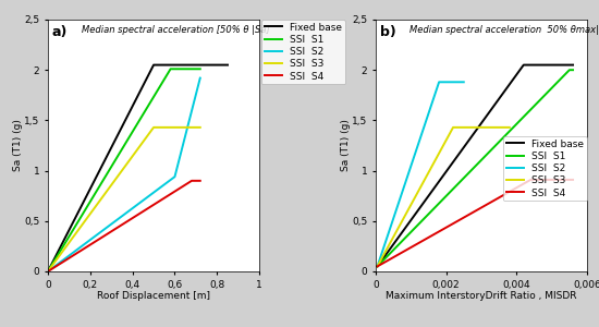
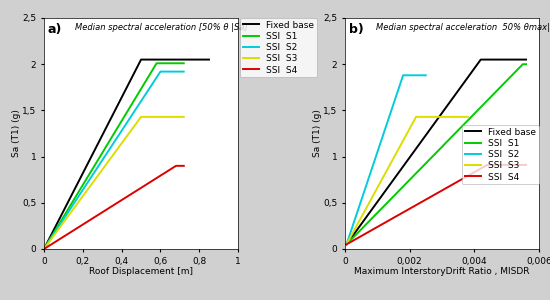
SSI S2/0,6: 0,94 -> 1,92
